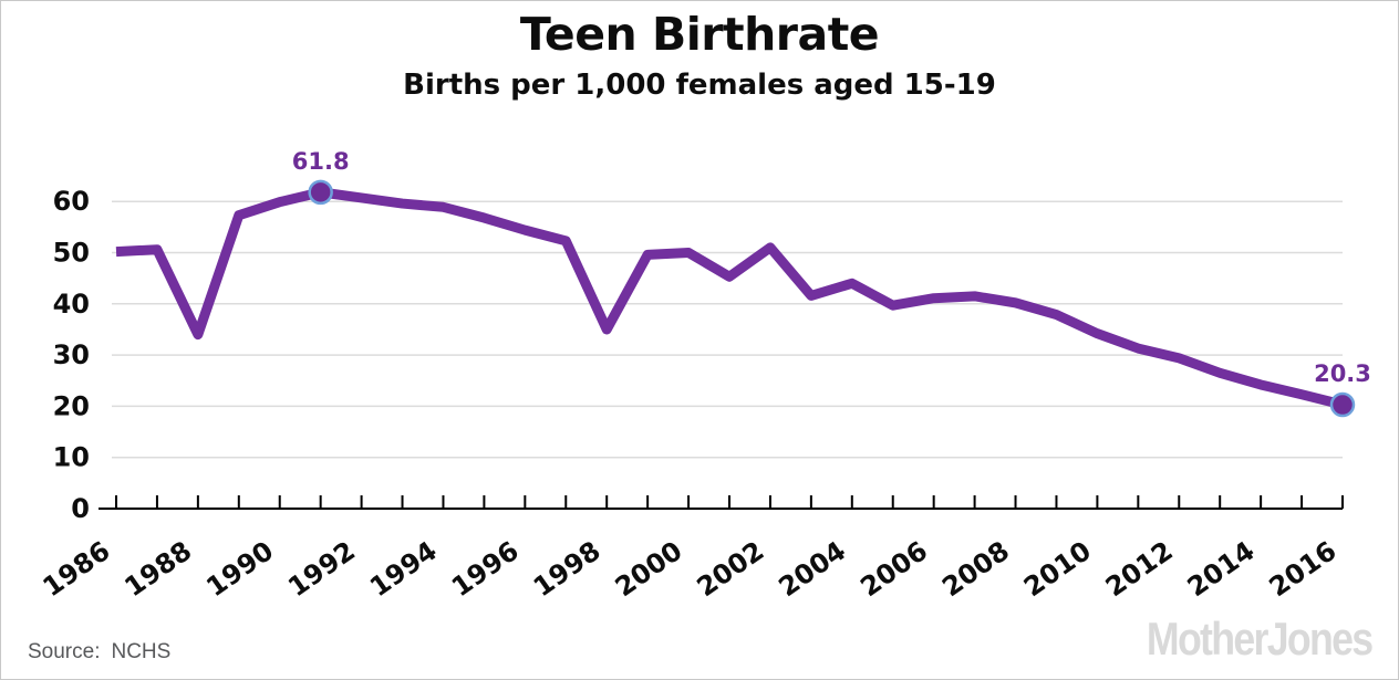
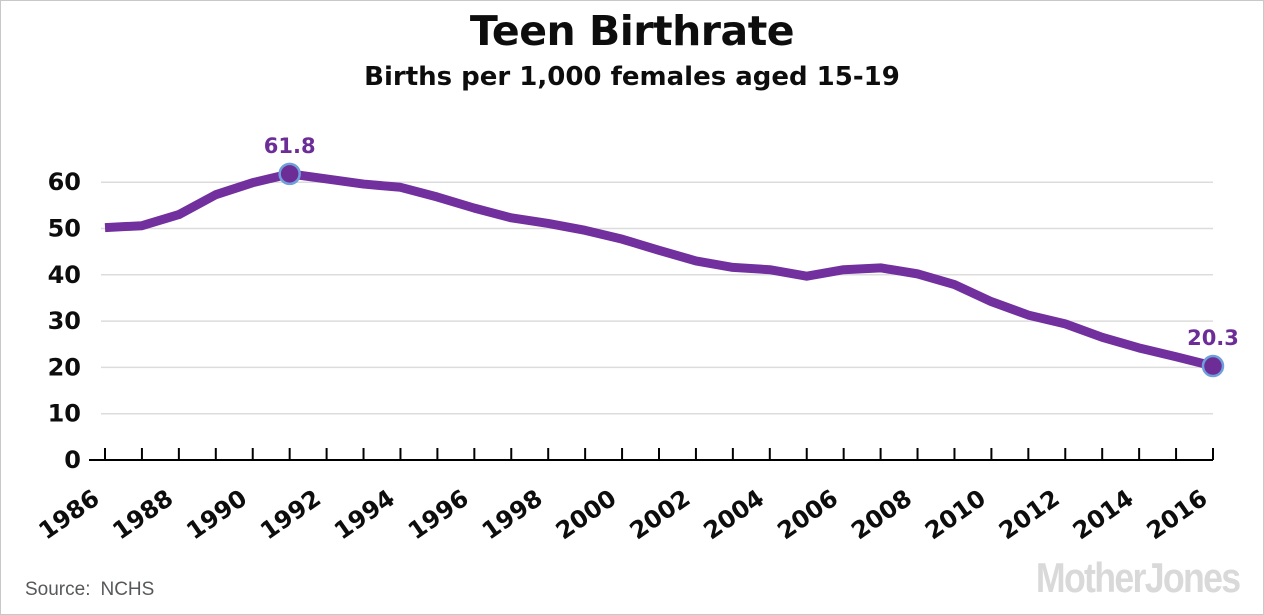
1988: 34 -> 53
1998: 35 -> 51
2000: 50 -> 48
2002: 51 -> 43
2004: 44 -> 41
